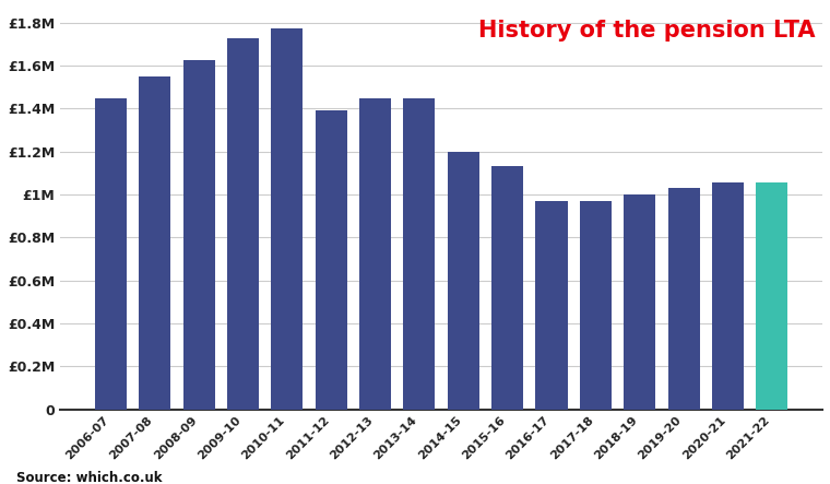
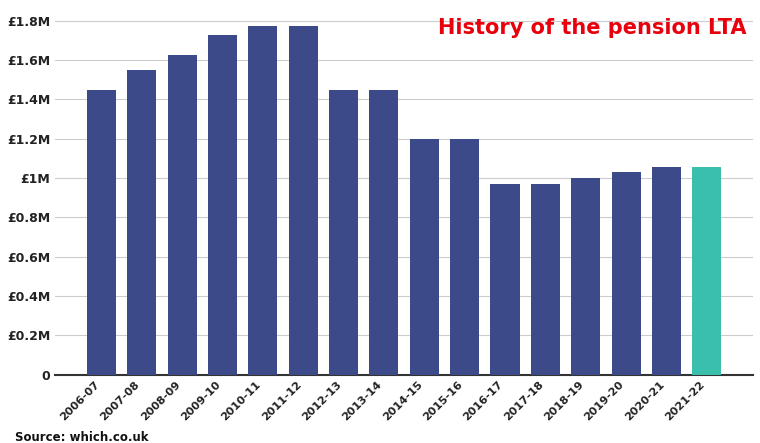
2011-12: £1.39M -> £1.78M
2015-16: £1.13M -> £1.20M
